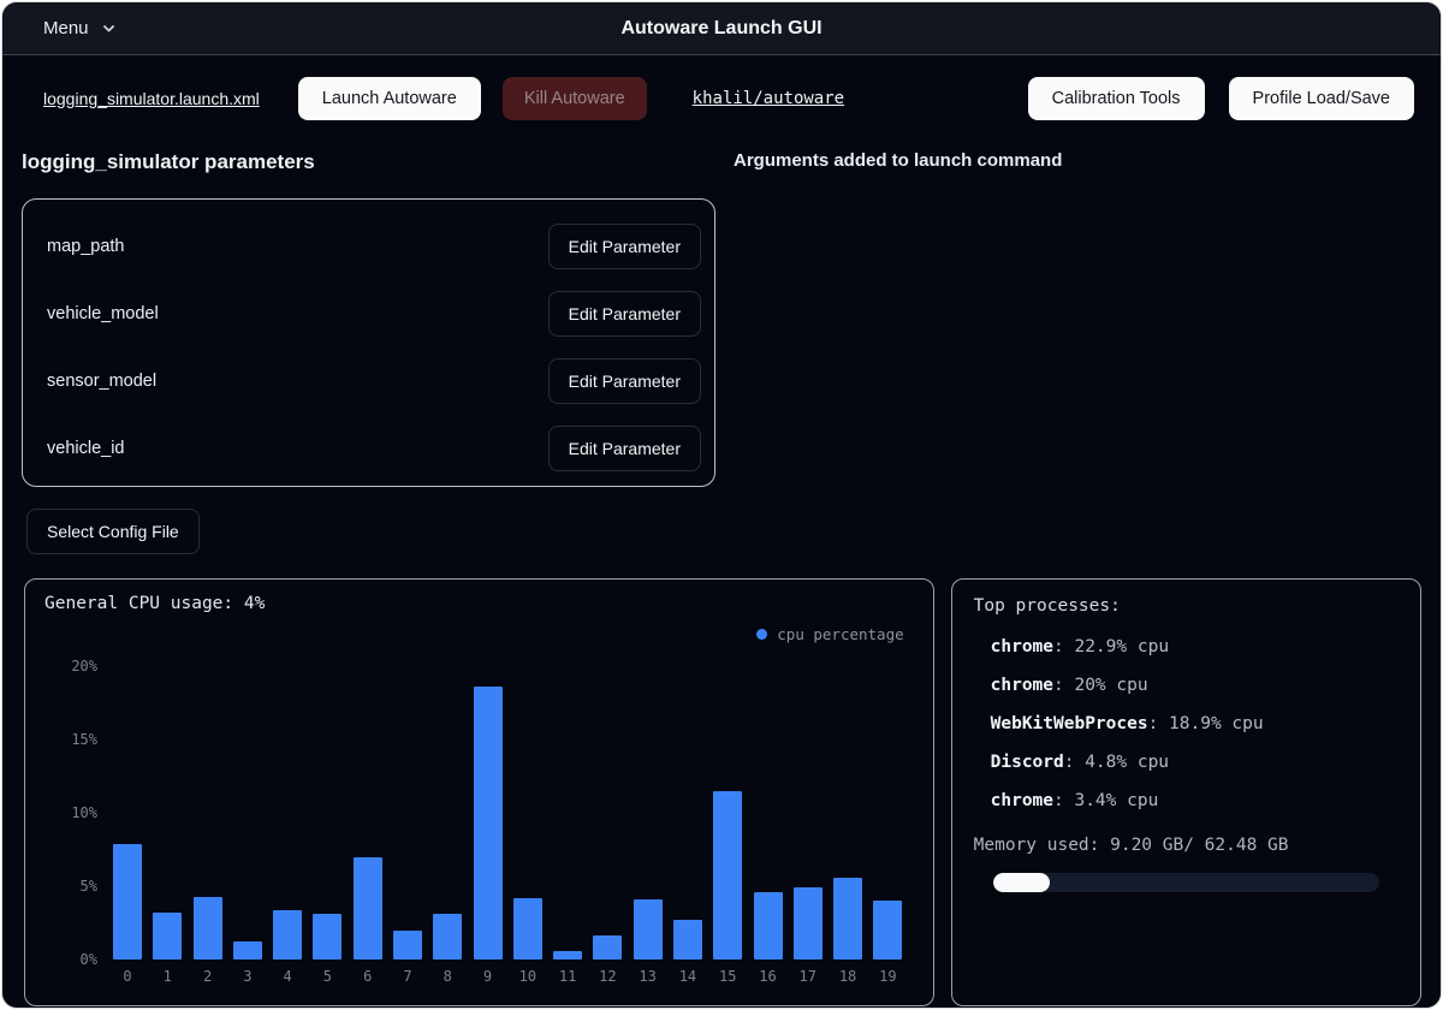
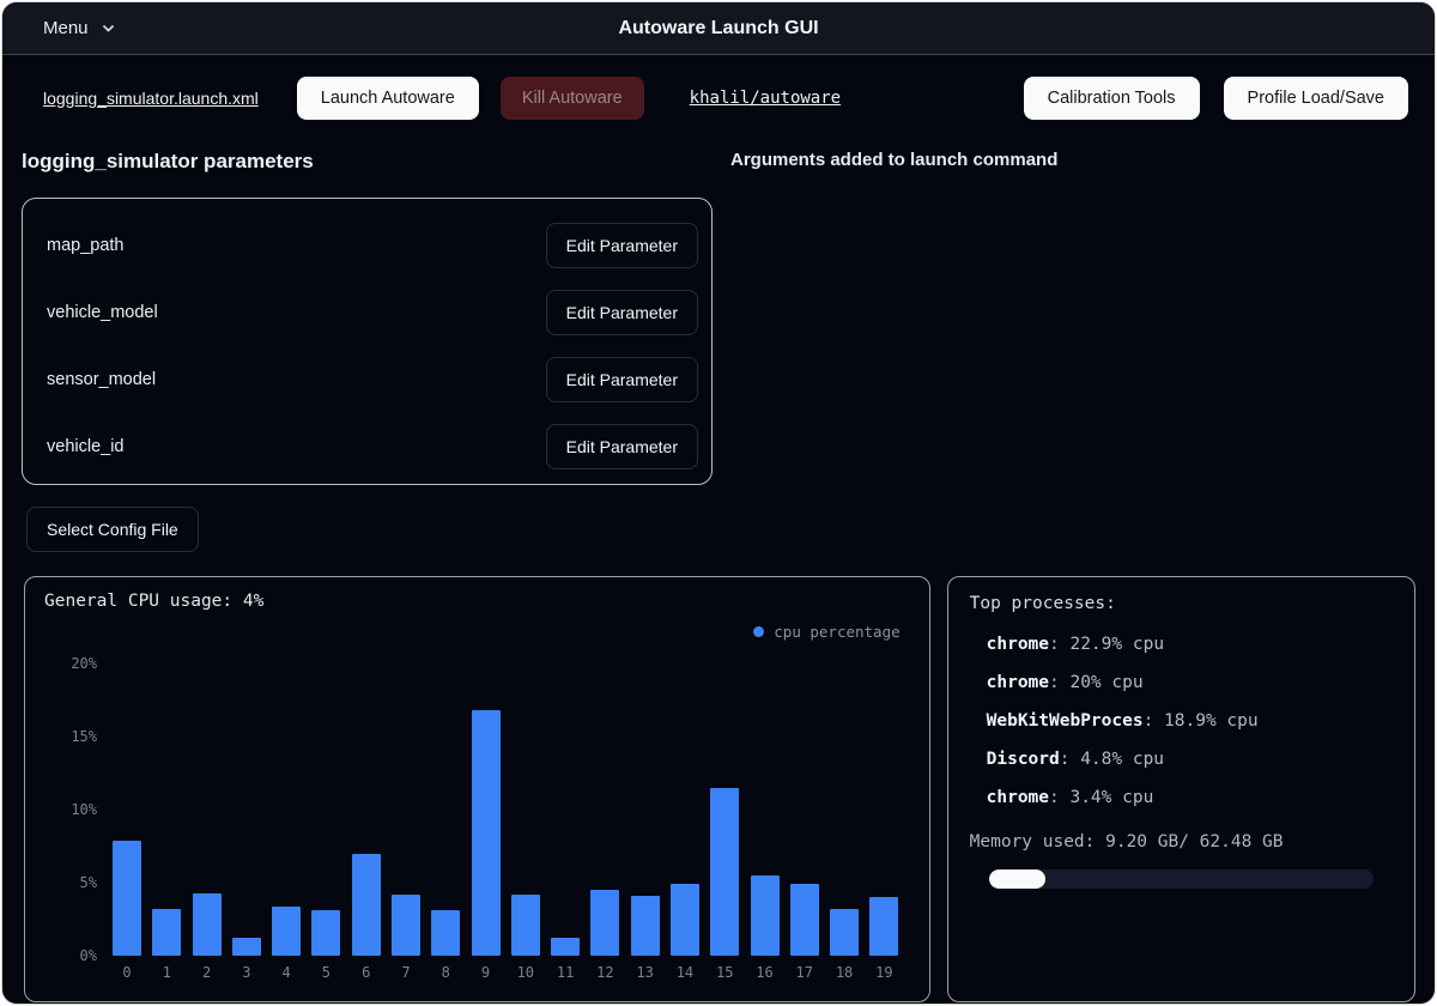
7: 2.0% -> 4.2%
9: 18.6% -> 16.8%
11: 0.6% -> 1.2%
12: 1.6% -> 4.5%
14: 2.7% -> 4.9%
16: 4.6% -> 5.5%
18: 5.6% -> 3.2%
